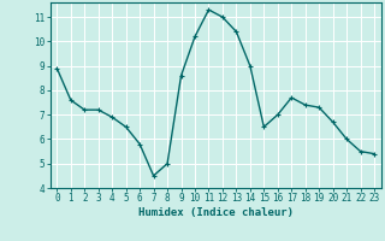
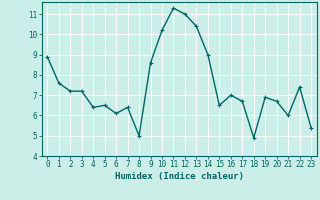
4: 6.9 -> 6.4
6: 5.8 -> 6.1
7: 4.5 -> 6.4
17: 7.7 -> 6.7
18: 7.4 -> 4.9
19: 7.3 -> 6.9
22: 5.5 -> 7.4
